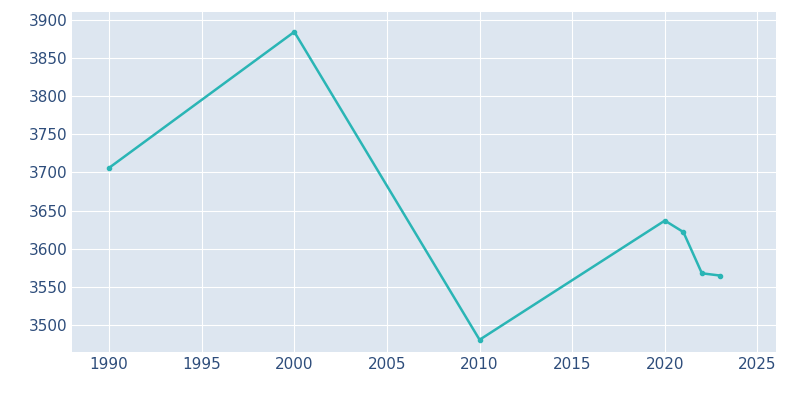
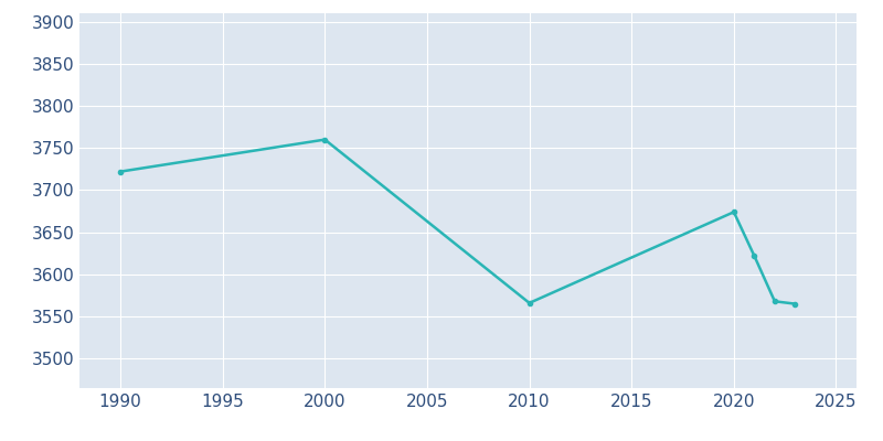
1990: 3706 -> 3722
2000: 3884 -> 3760
2010: 3481 -> 3566
2020: 3637 -> 3674
